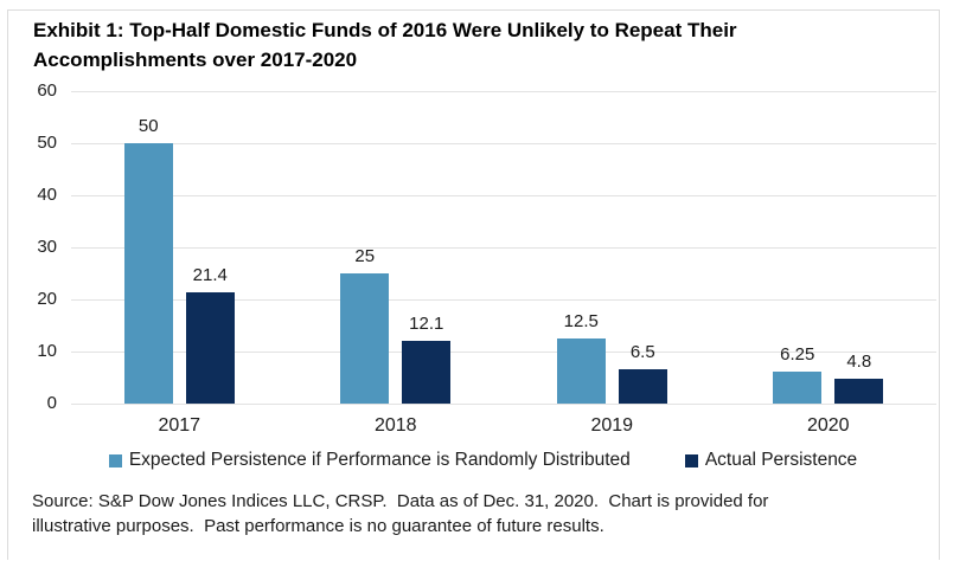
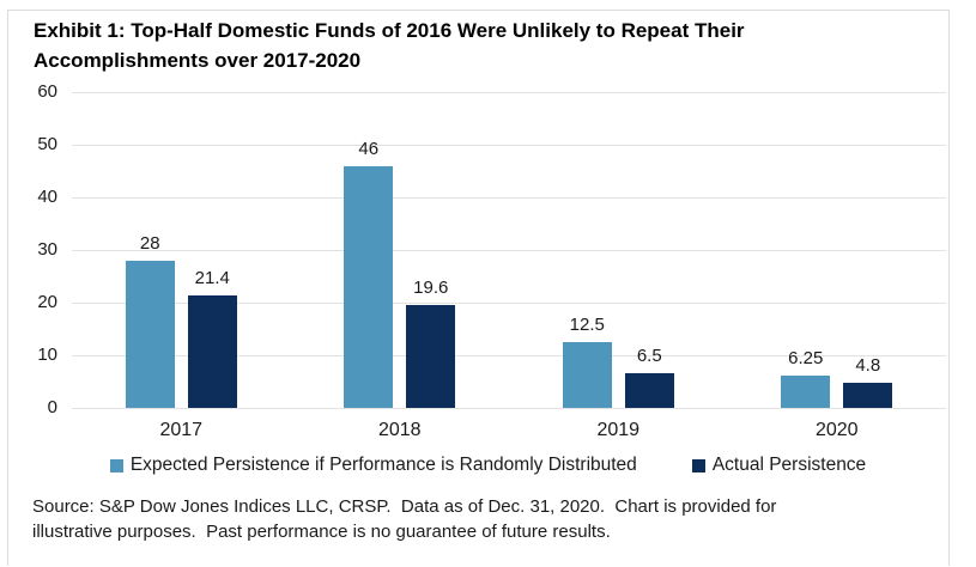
Expected Persistence if Performance is Randomly Distributed/2017: 50 -> 28
Expected Persistence if Performance is Randomly Distributed/2018: 25 -> 46
Actual Persistence/2018: 12.1 -> 19.6
